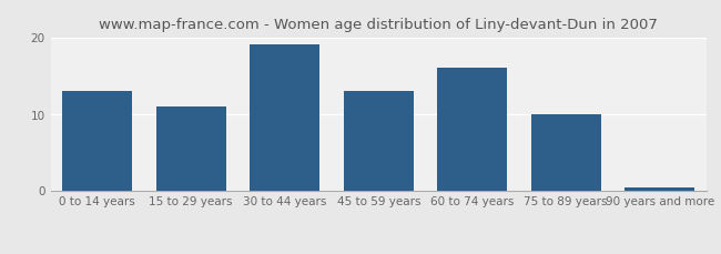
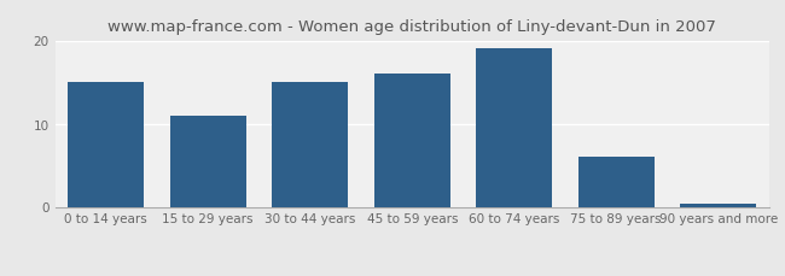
0 to 14 years: 13.0 -> 15.0
30 to 44 years: 19.0 -> 15.0
45 to 59 years: 13.0 -> 16.0
60 to 74 years: 16.0 -> 19.0
75 to 89 years: 10.0 -> 6.0
